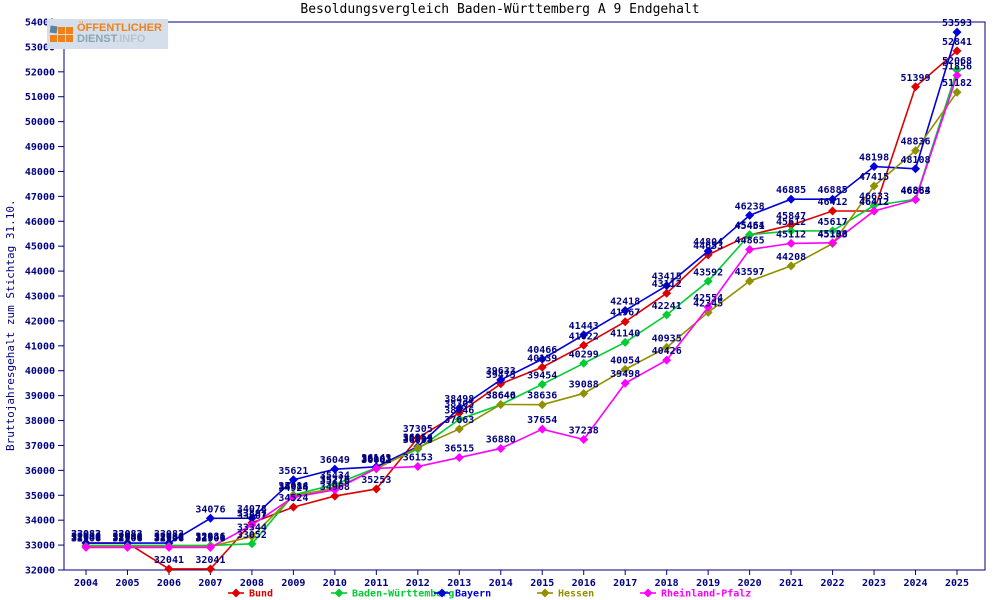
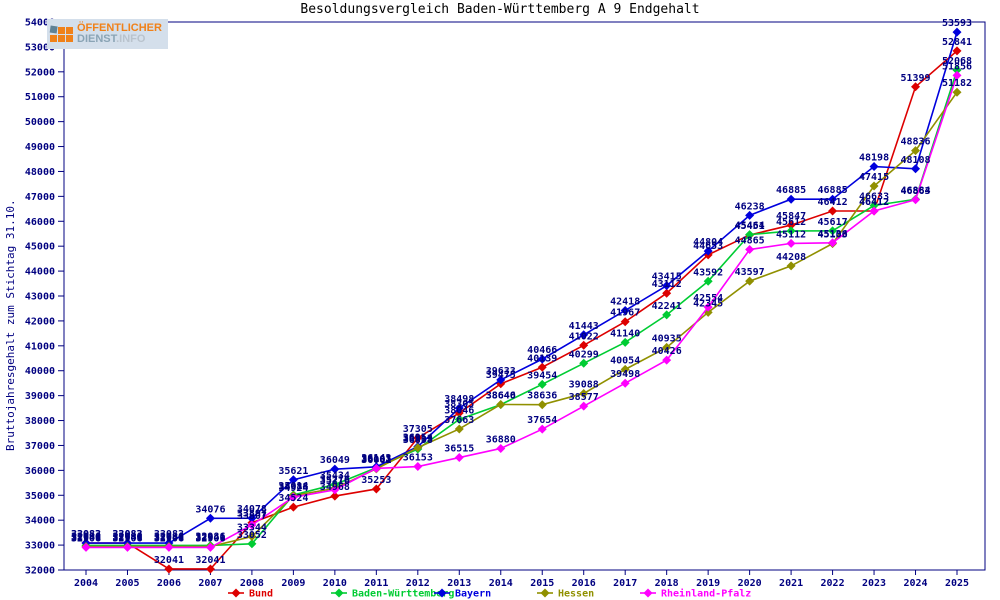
Rheinland-Pfalz/2016: 37238 -> 38577
